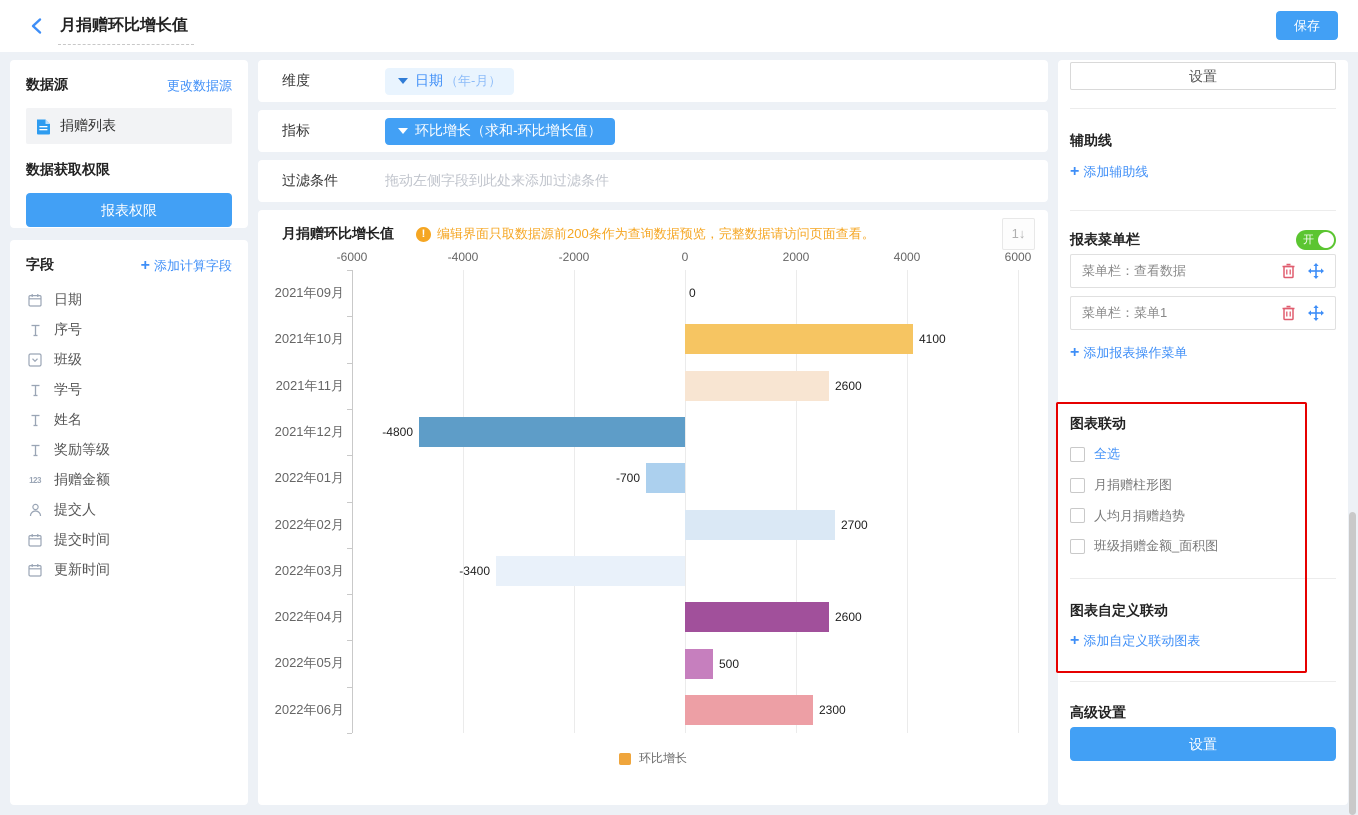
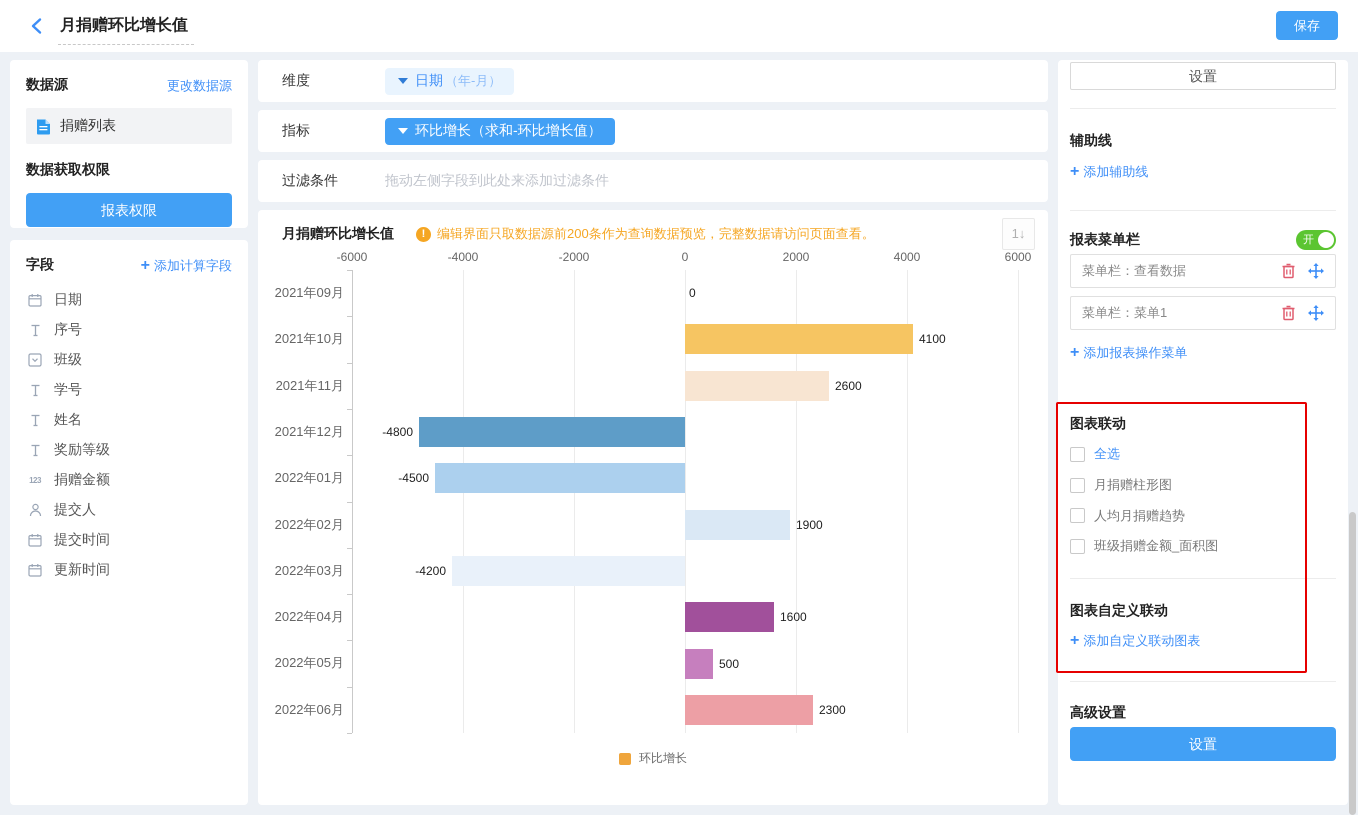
2022年01月: -700 -> -4500
2022年02月: 2700 -> 1900
2022年03月: -3400 -> -4200
2022年04月: 2600 -> 1600
